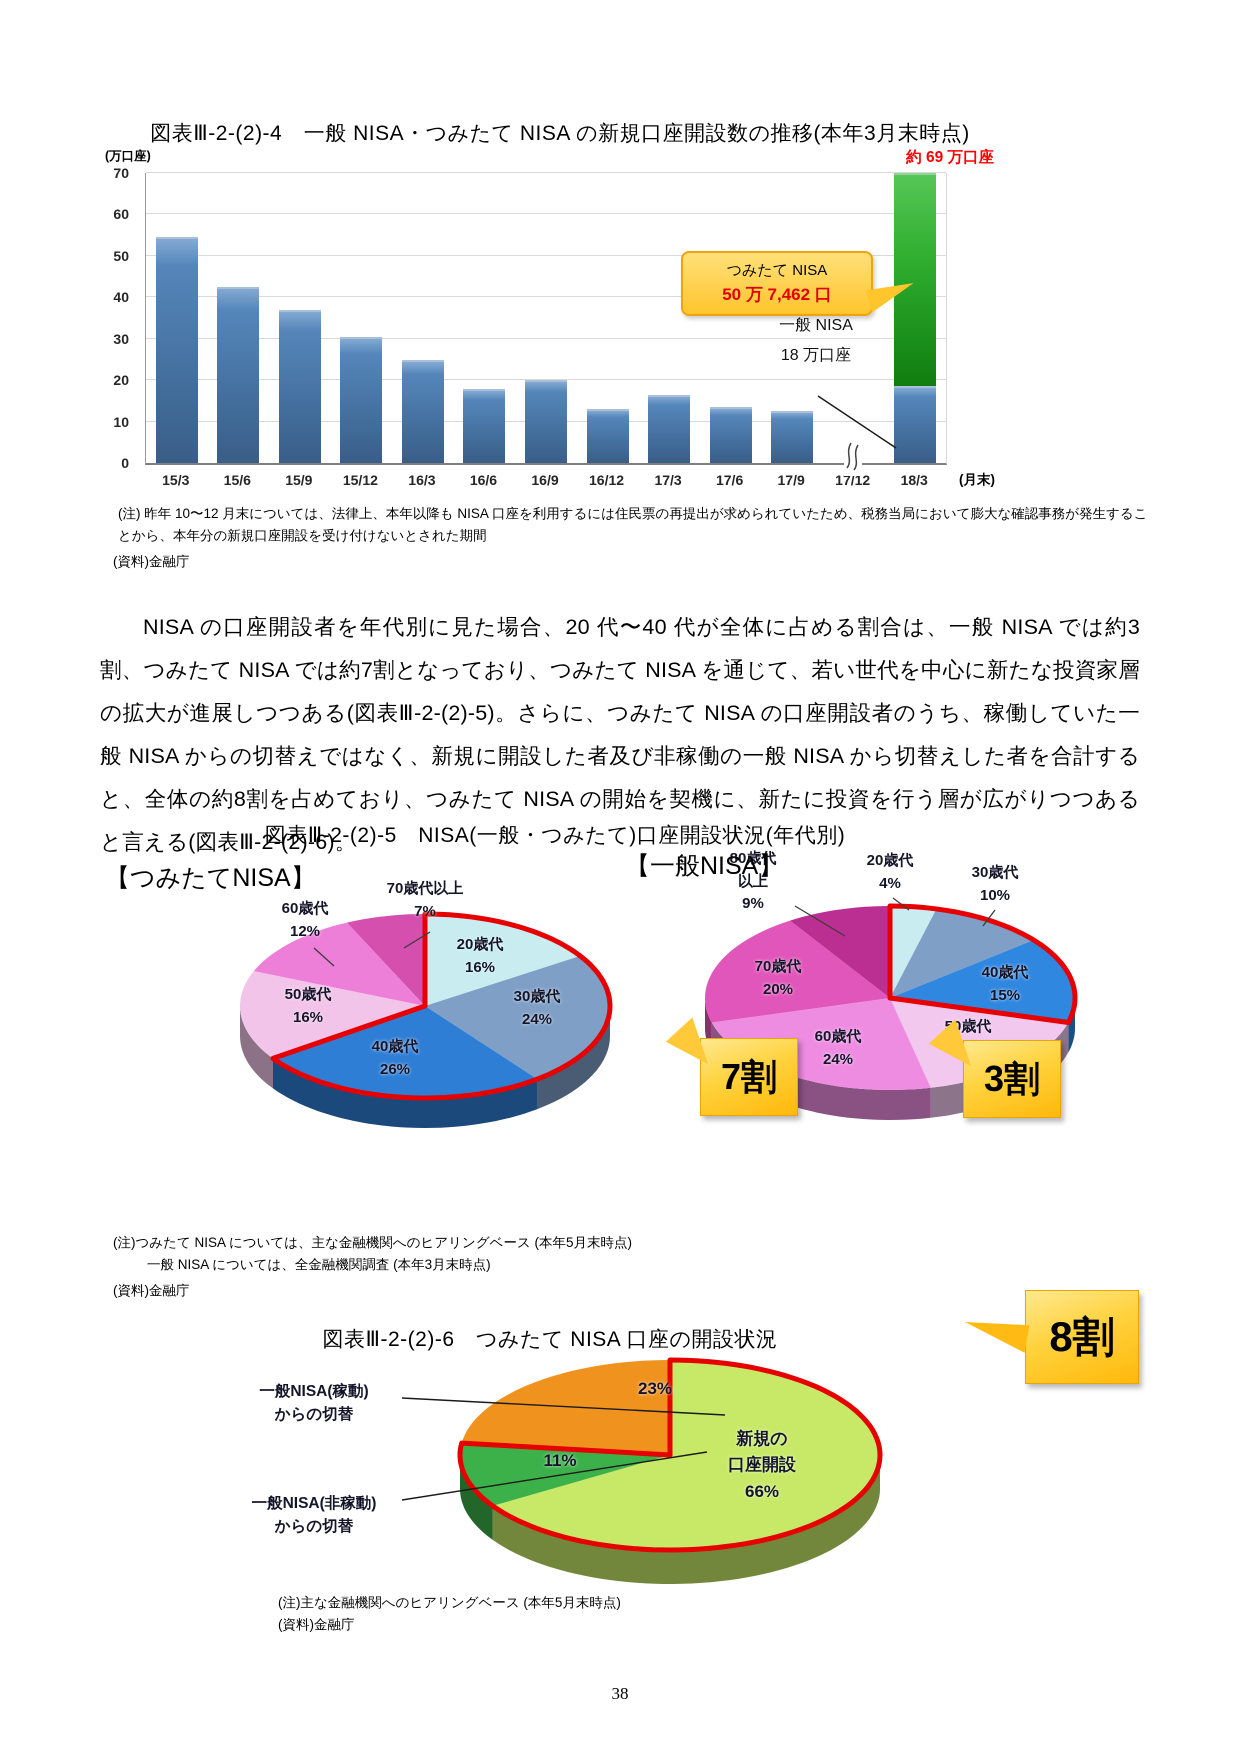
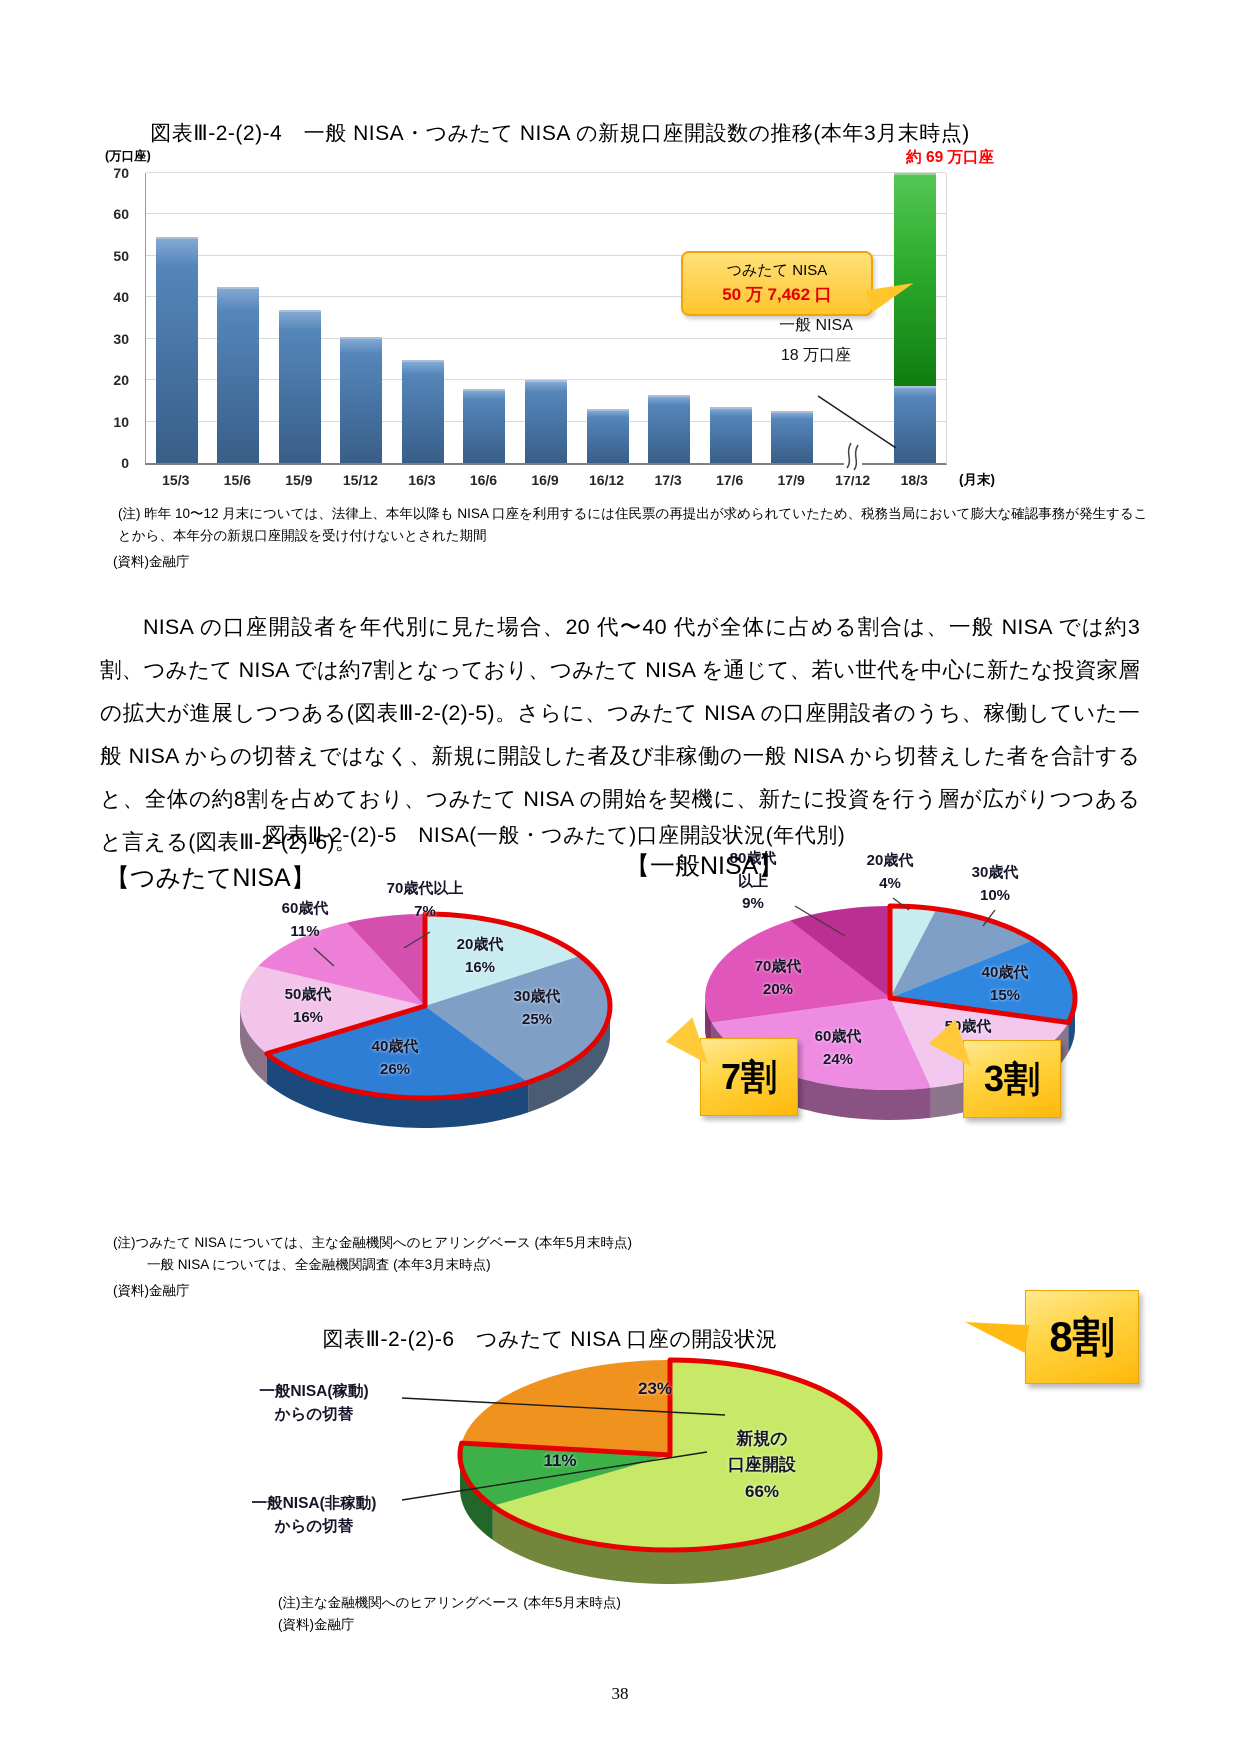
【つみたてNISA】/30歳代: 24% -> 25%
【つみたてNISA】/60歳代: 12% -> 11%
